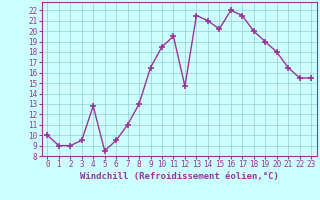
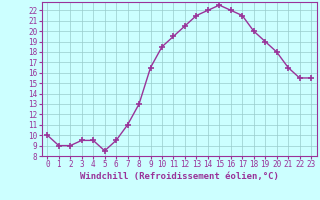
4: 12.8 -> 9.5
12: 14.7 -> 20.5
14: 21.0 -> 22.0
15: 20.2 -> 22.5
